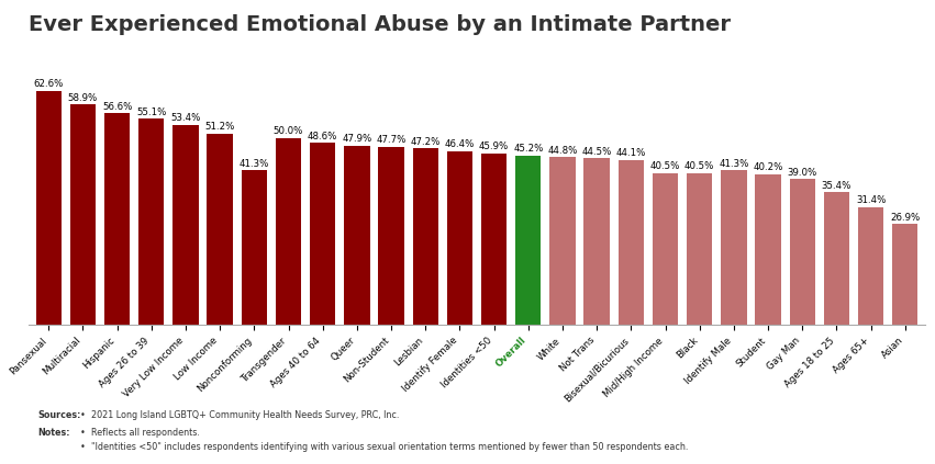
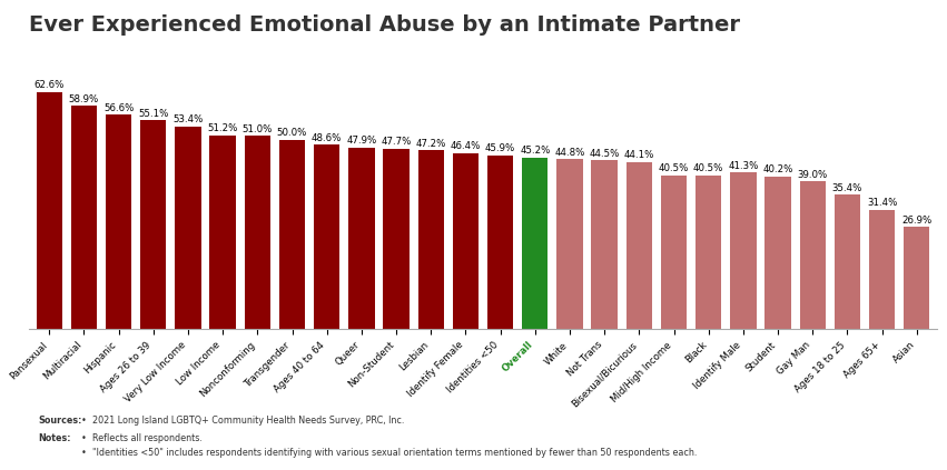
Nonconforming: 41.3% -> 51.0%
